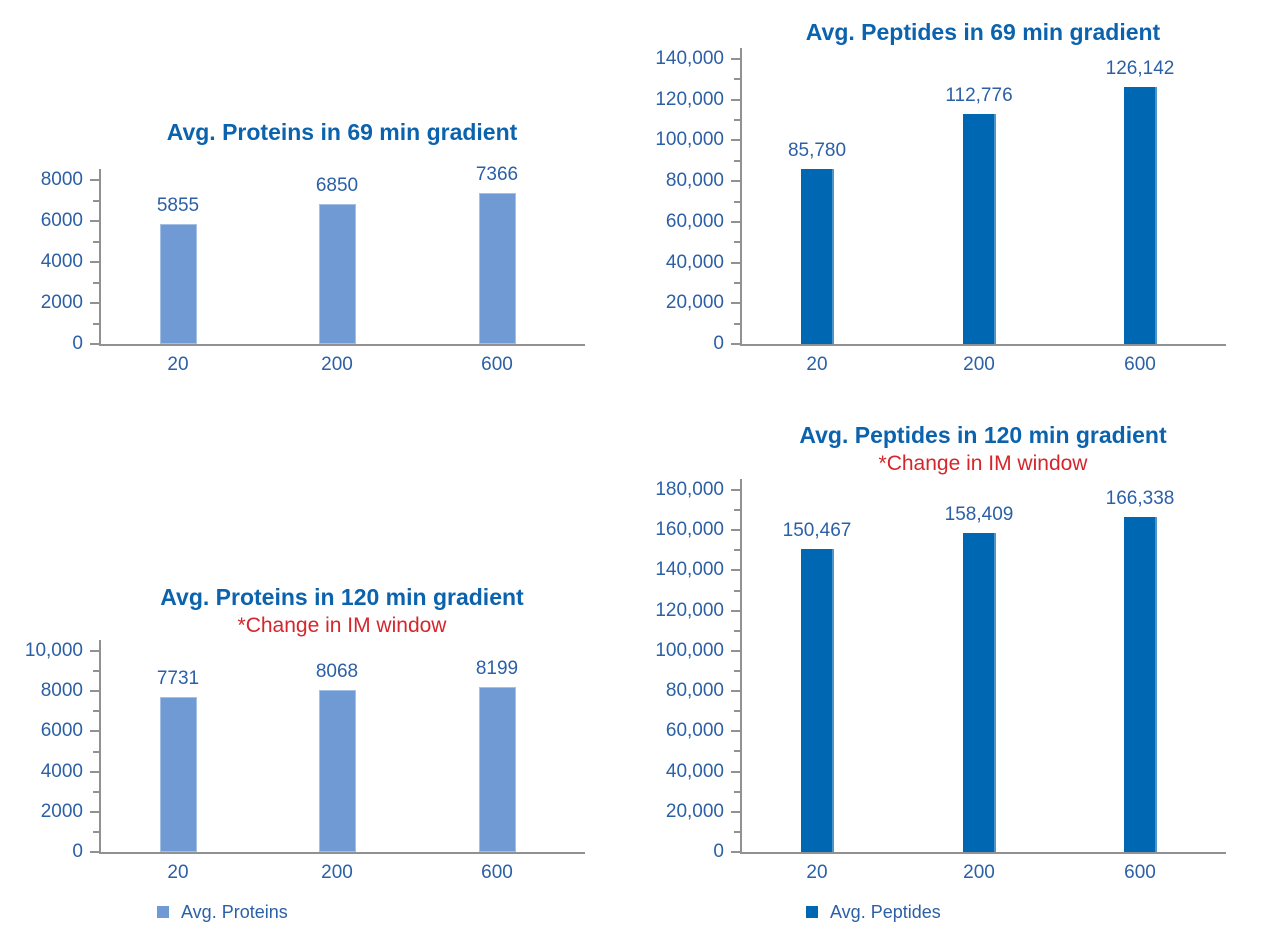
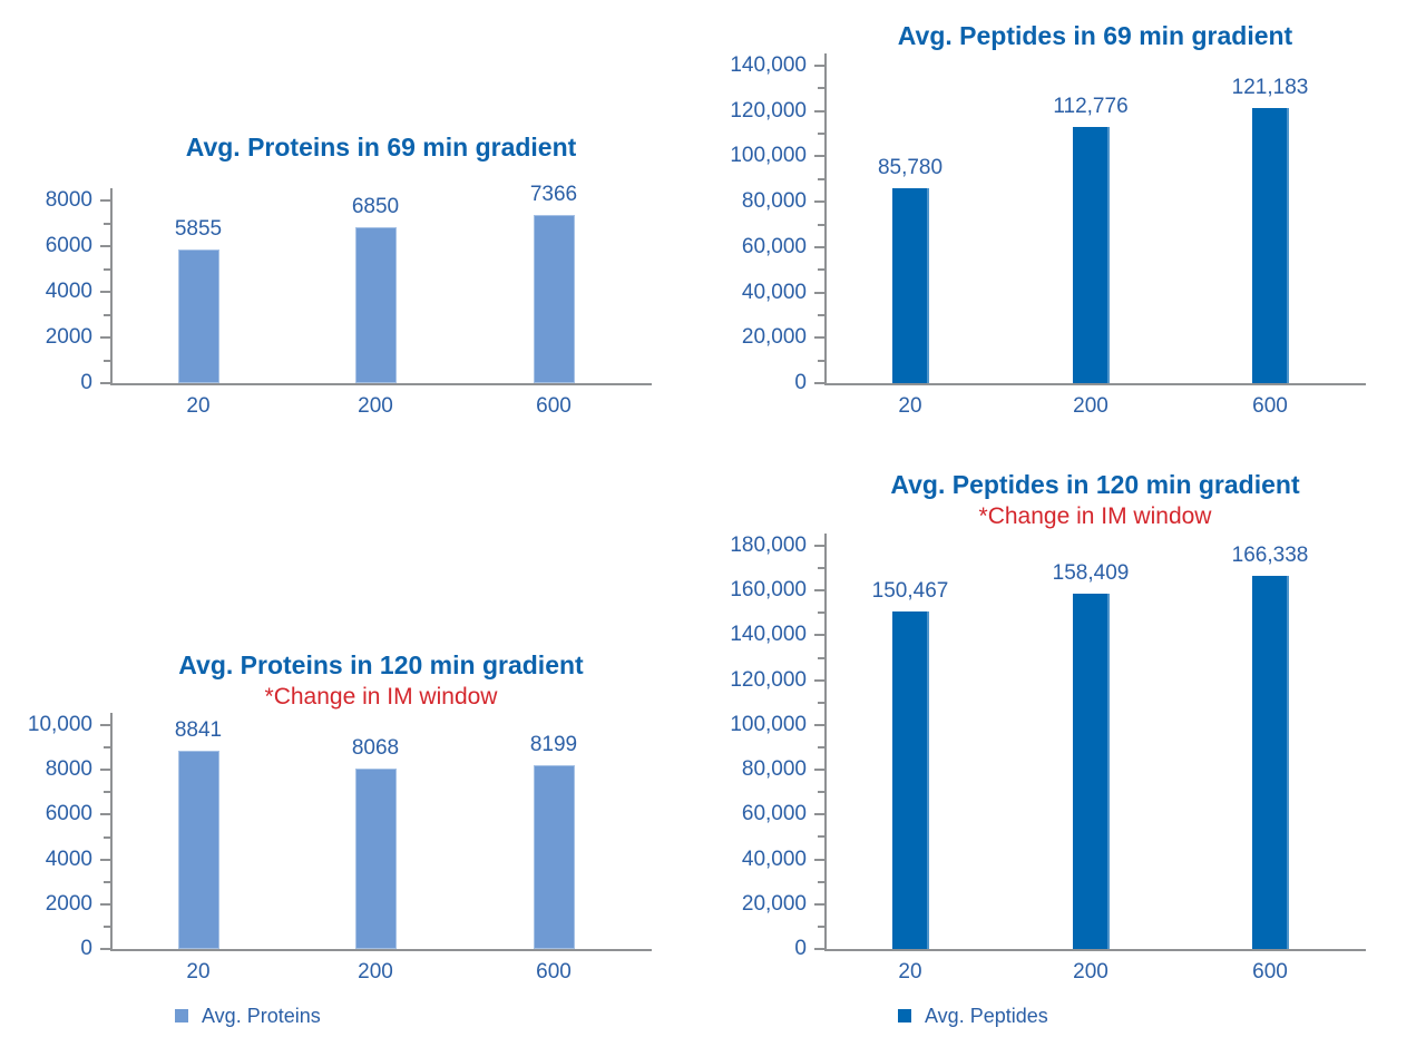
Avg. Peptides in 69 min gradient/600: 126,142 -> 121,183
Avg. Proteins in 120 min gradient/20: 7731 -> 8841
